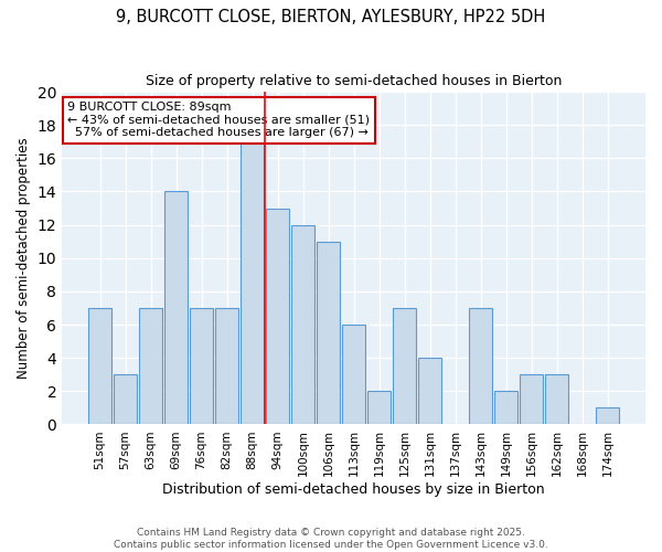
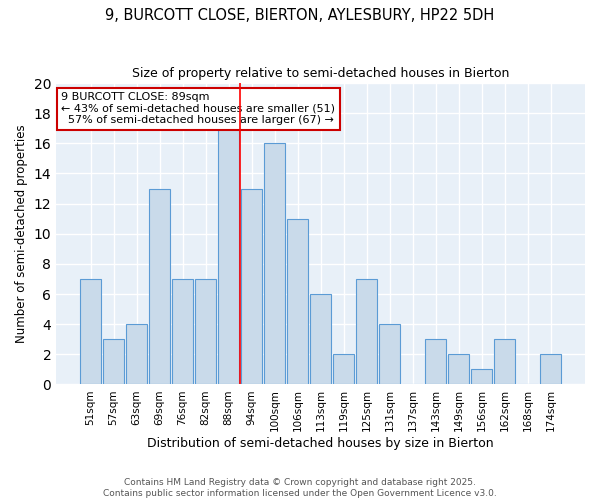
63sqm: 7 -> 4
69sqm: 14 -> 13
100sqm: 12 -> 16
143sqm: 7 -> 3
156sqm: 3 -> 1
174sqm: 1 -> 2
